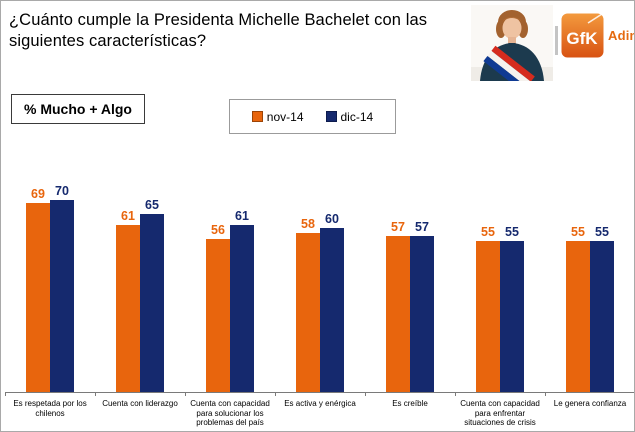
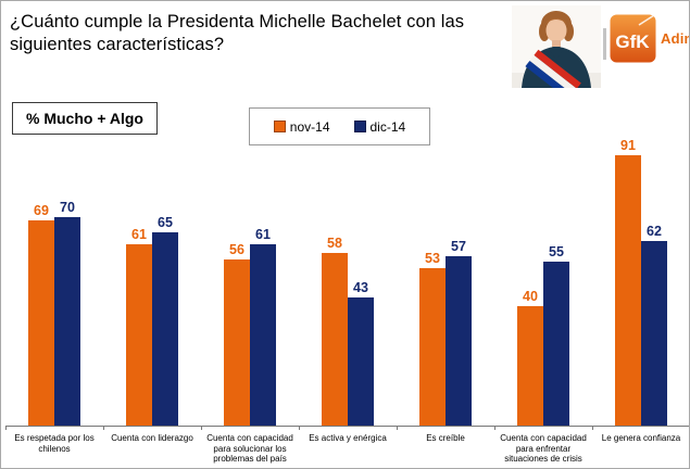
dic-14/Es activa y enérgica: 60 -> 43
nov-14/Es creíble: 57 -> 53
nov-14/Cuenta con capacidad para enfrentar situaciones de crisis: 55 -> 40
nov-14/Le genera confianza: 55 -> 91
dic-14/Le genera confianza: 55 -> 62
